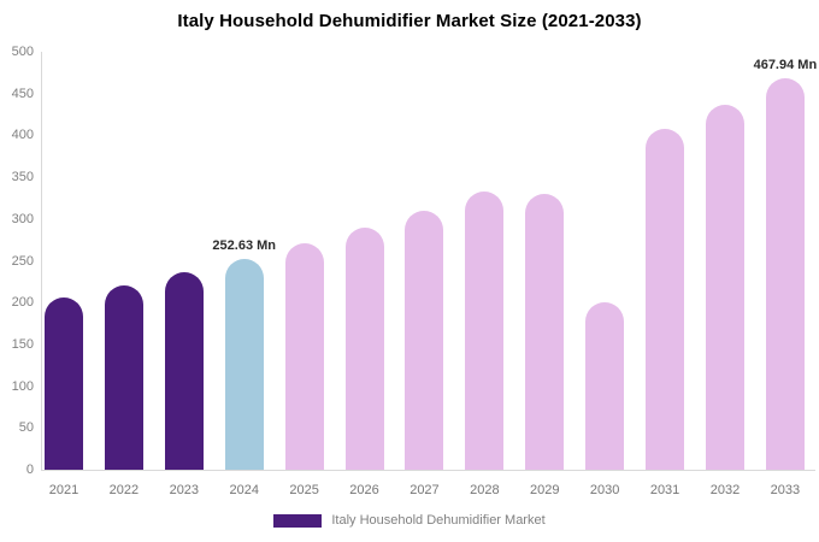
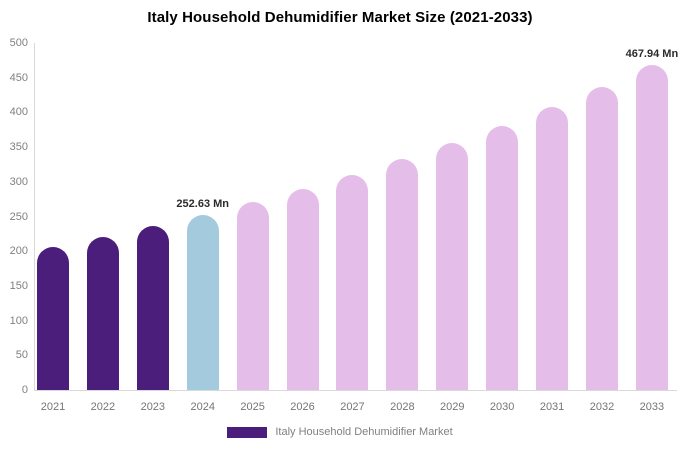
2029: 330 -> 360
2030: 200 -> 380
